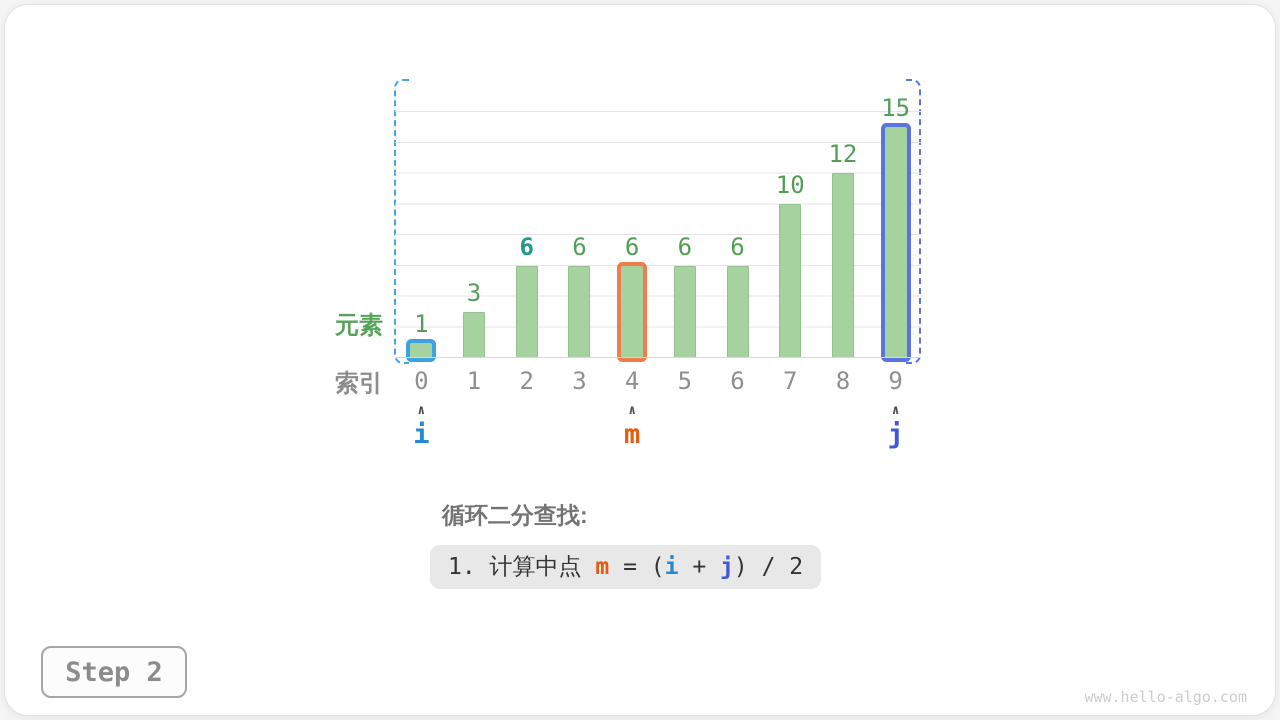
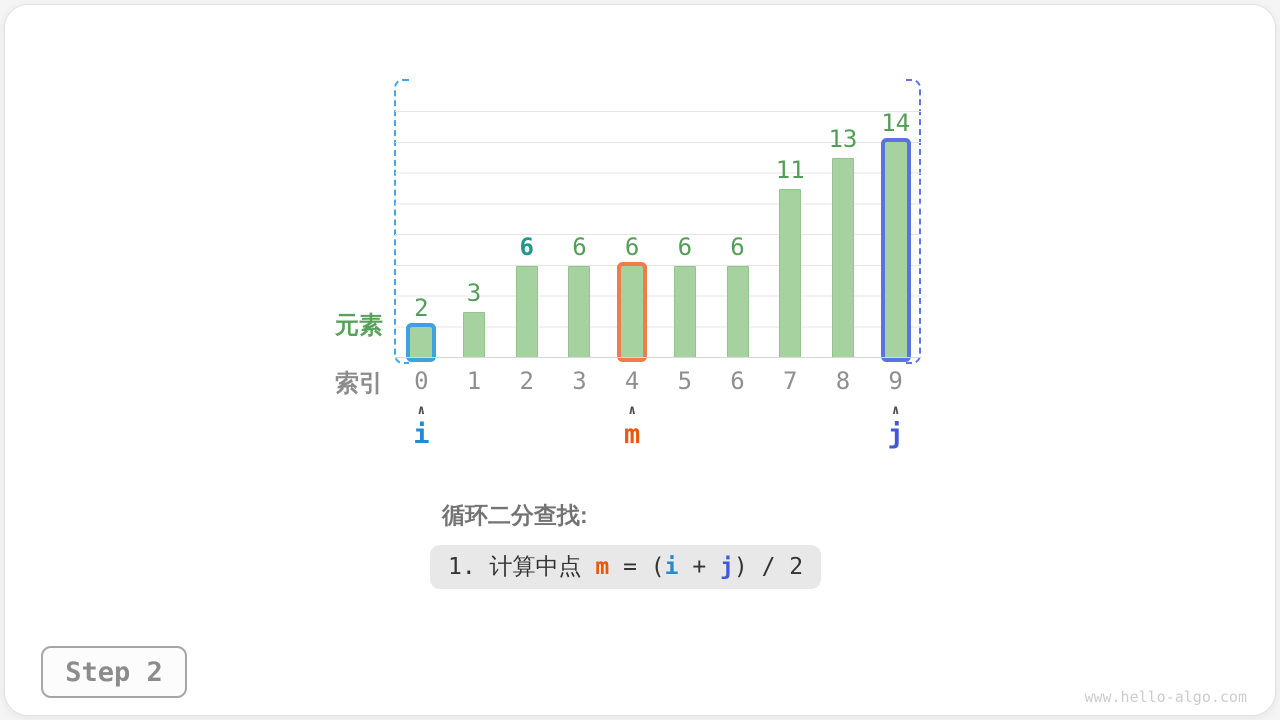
0: 1 -> 2
7: 10 -> 11
8: 12 -> 13
9: 15 -> 14
